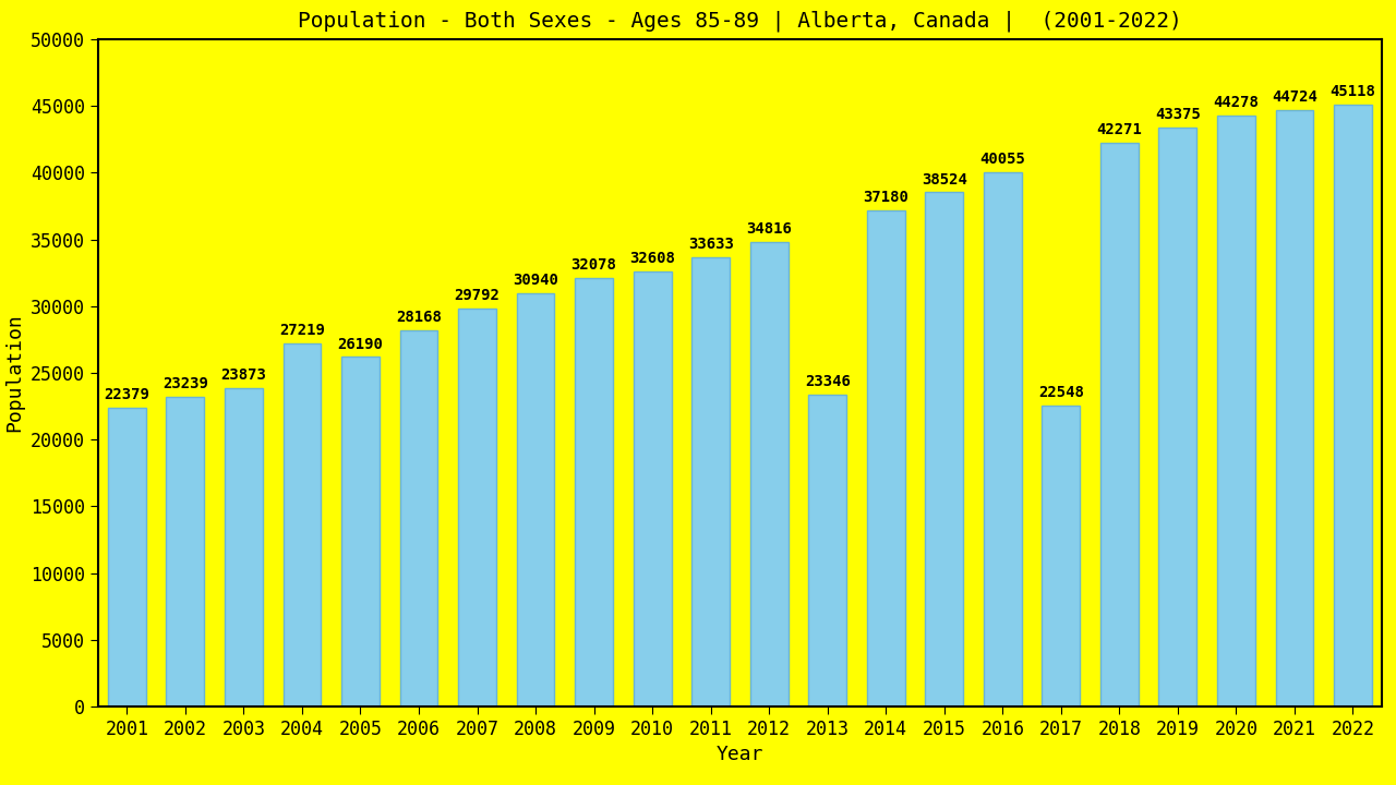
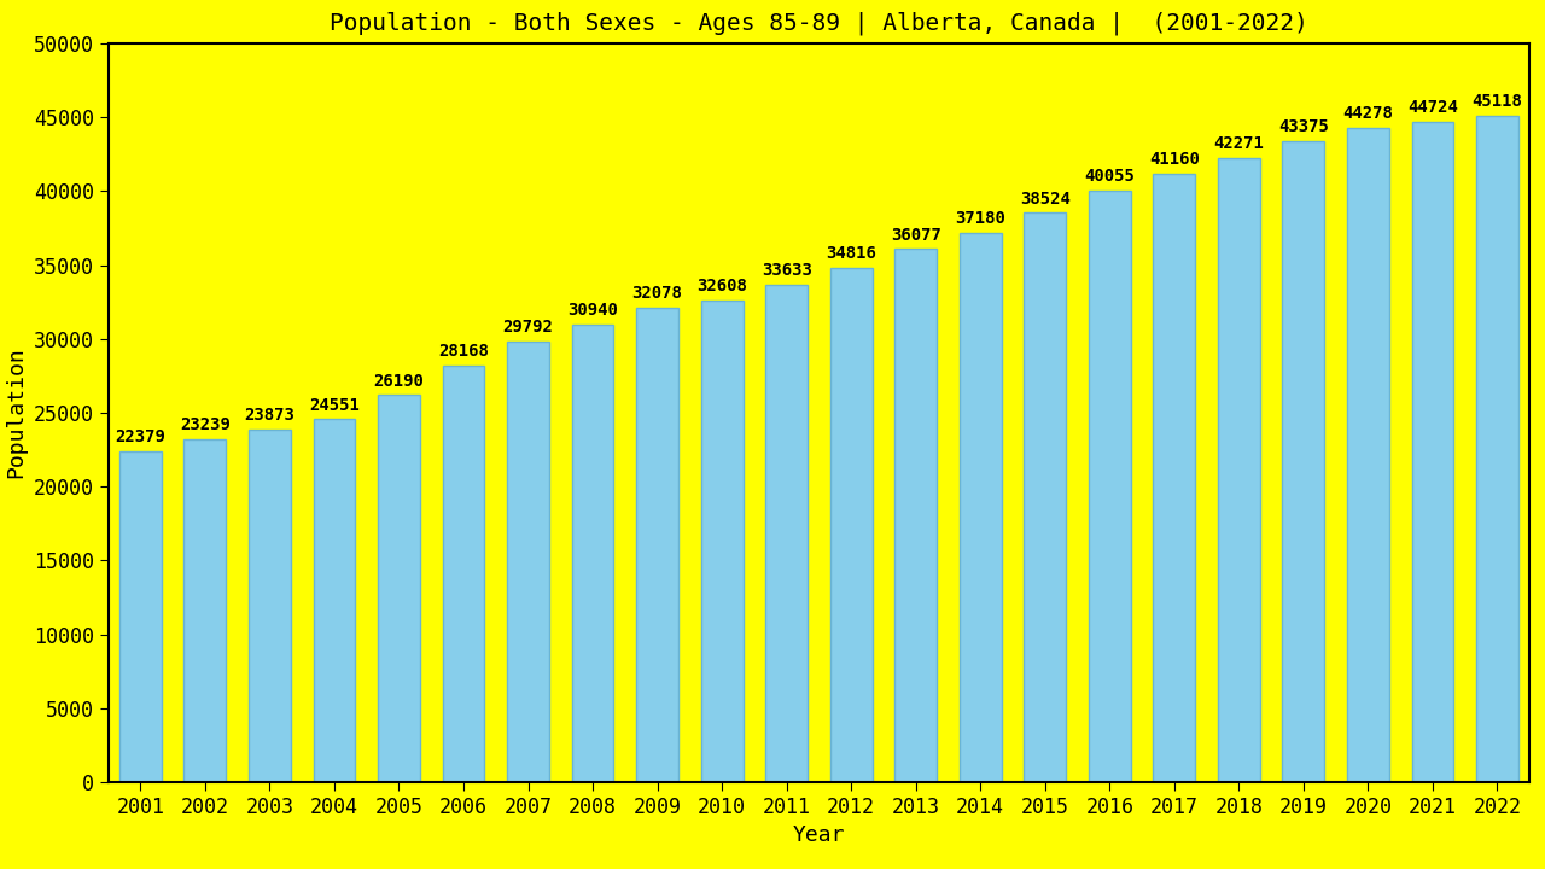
2004: 27219 -> 24551
2013: 23346 -> 36077
2017: 22548 -> 41160
